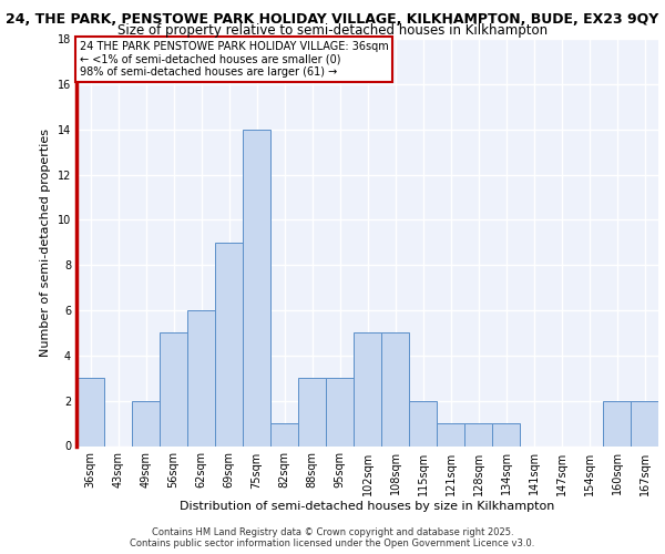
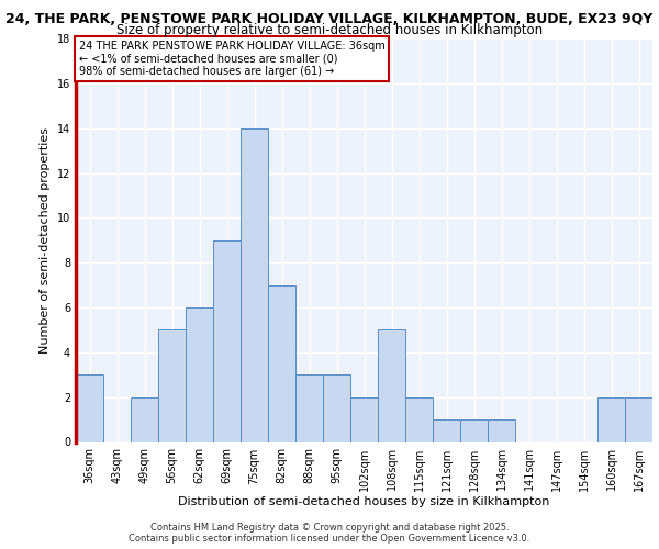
82sqm: 1 -> 7
102sqm: 5 -> 2
